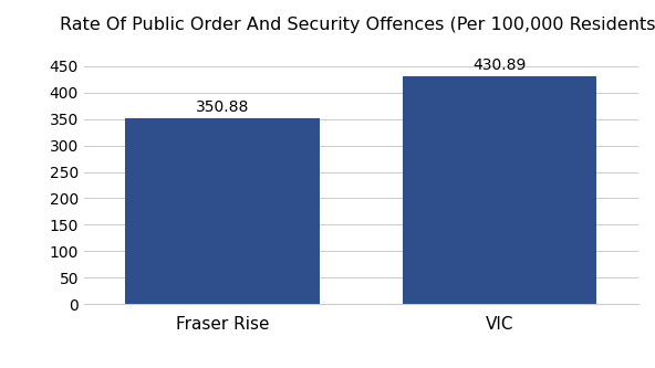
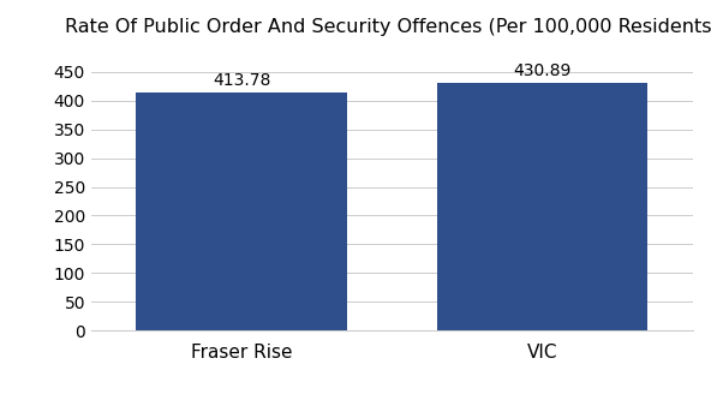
Fraser Rise: 350.88 -> 413.78
